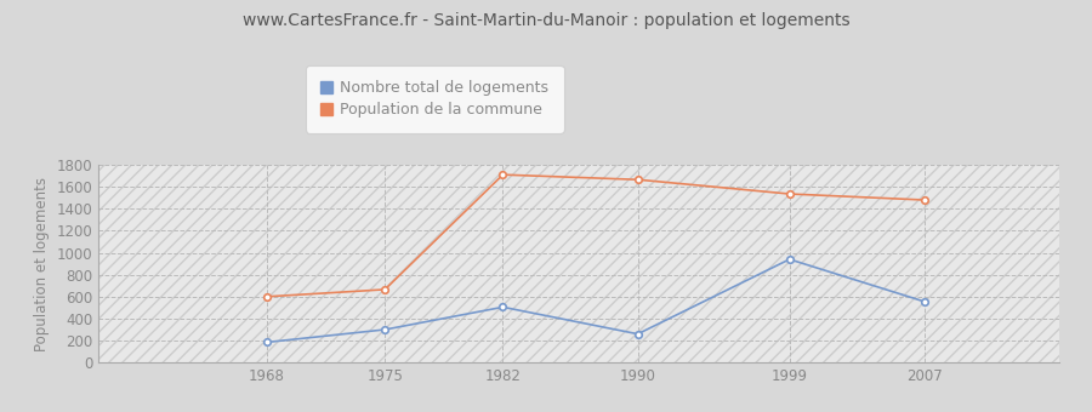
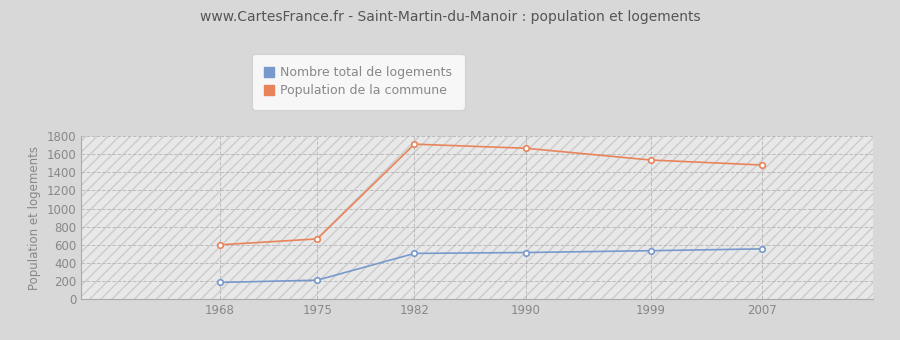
Nombre total de logements/1975: 300 -> 210
Nombre total de logements/1990: 260 -> 520
Nombre total de logements/1999: 940 -> 540
